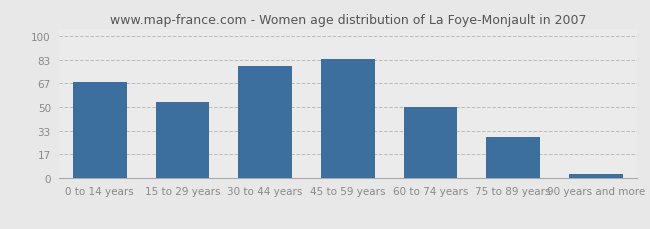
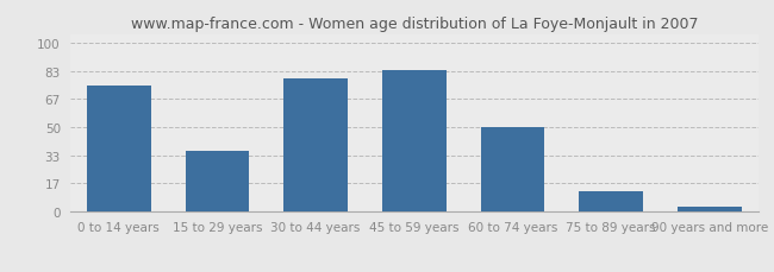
0 to 14 years: 68 -> 75
15 to 29 years: 54 -> 36
75 to 89 years: 29 -> 12
